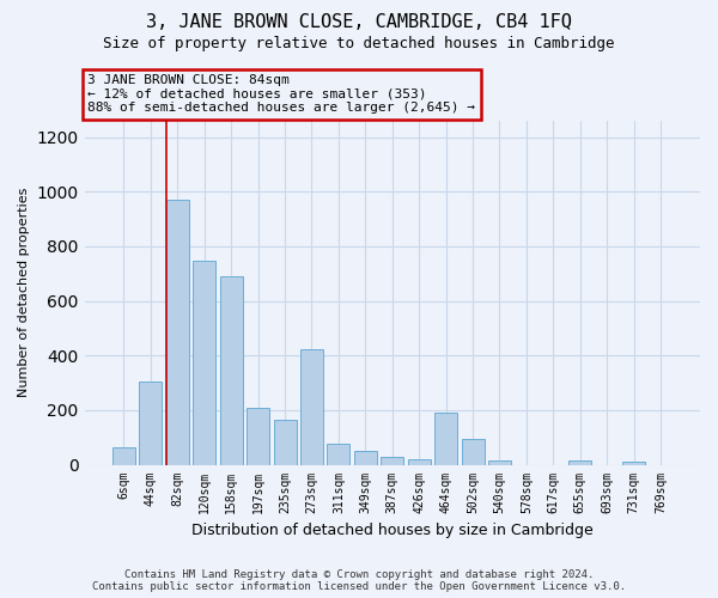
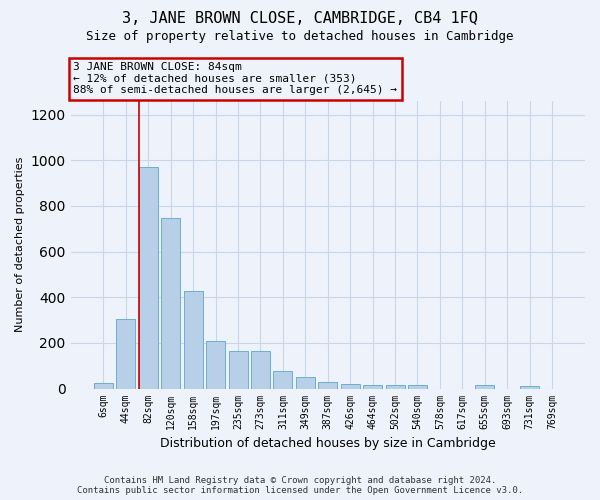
6sqm: 65 -> 25
158sqm: 690 -> 428
273sqm: 425 -> 165
464sqm: 190 -> 15
502sqm: 95 -> 15
